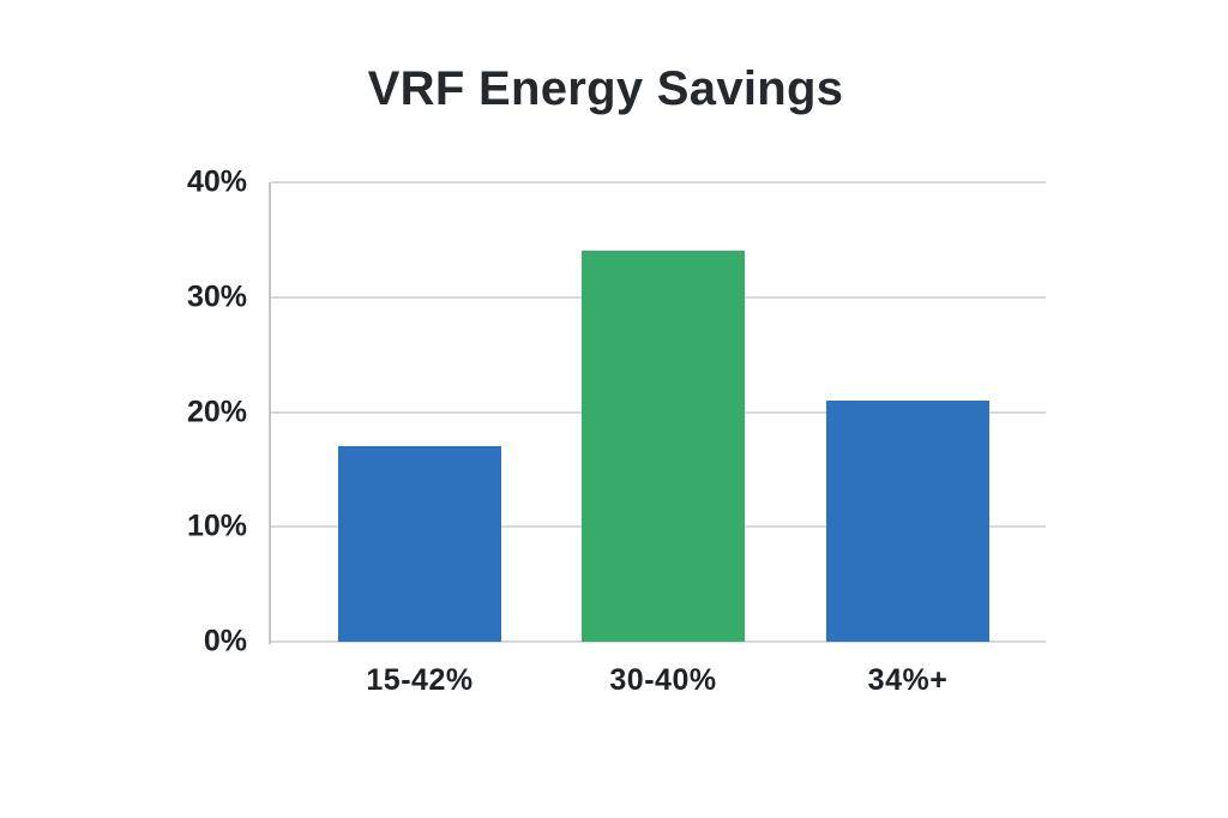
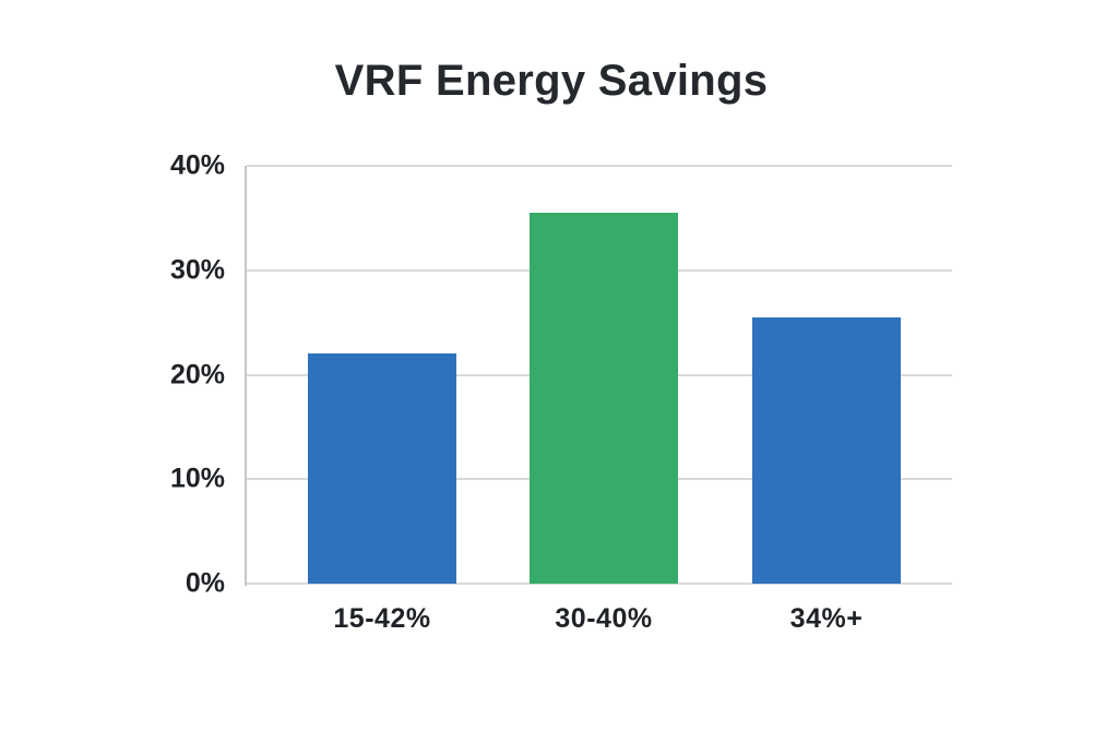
15-42%: 17% -> 22%
30-40%: 34% -> 36%
34%+: 21% -> 26%
